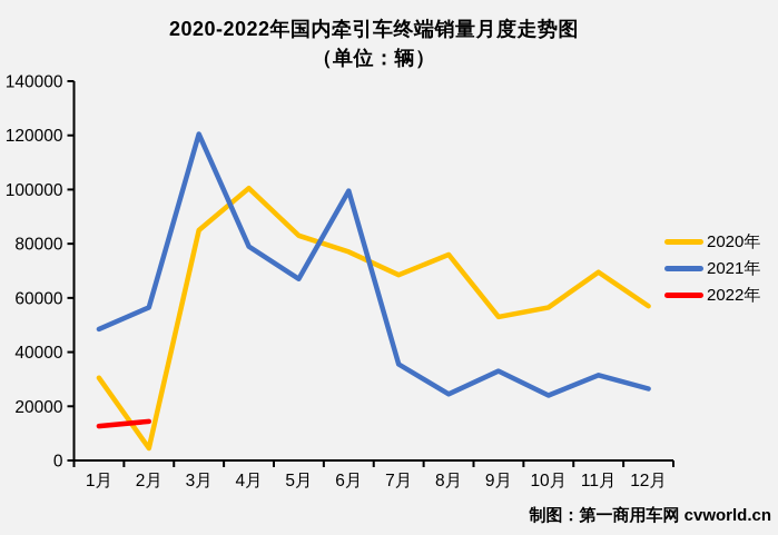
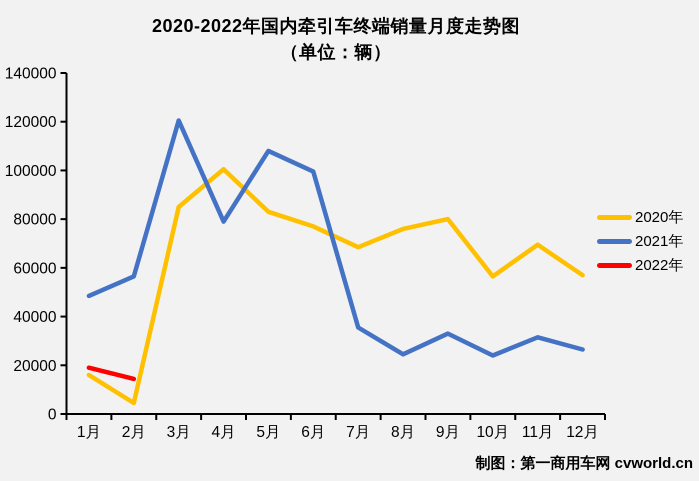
2020年/1月: 30000 -> 16000
2022年/1月: 13000 -> 19000
2021年/5月: 67000 -> 108000
2020年/9月: 53000 -> 80000
